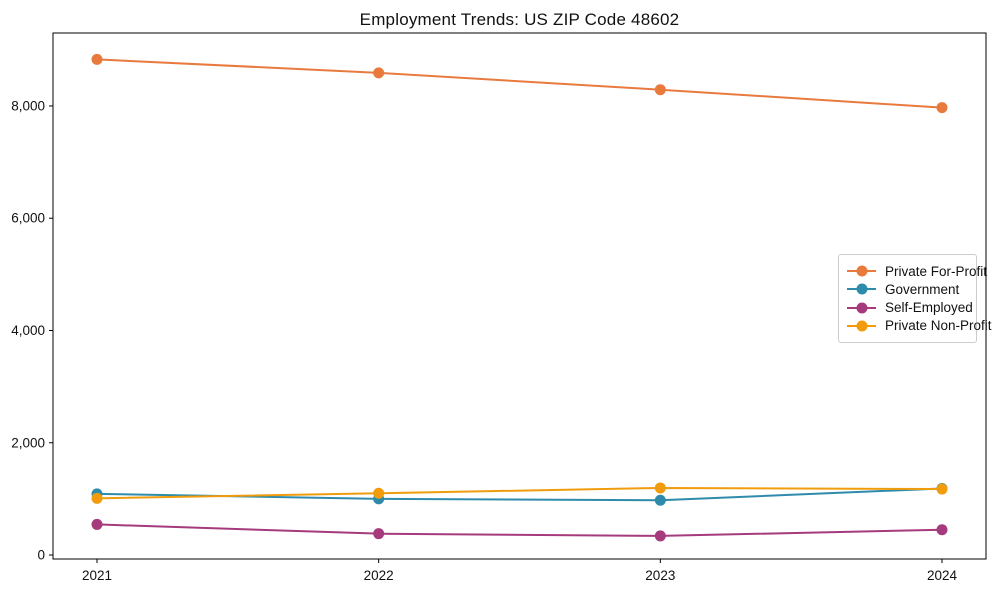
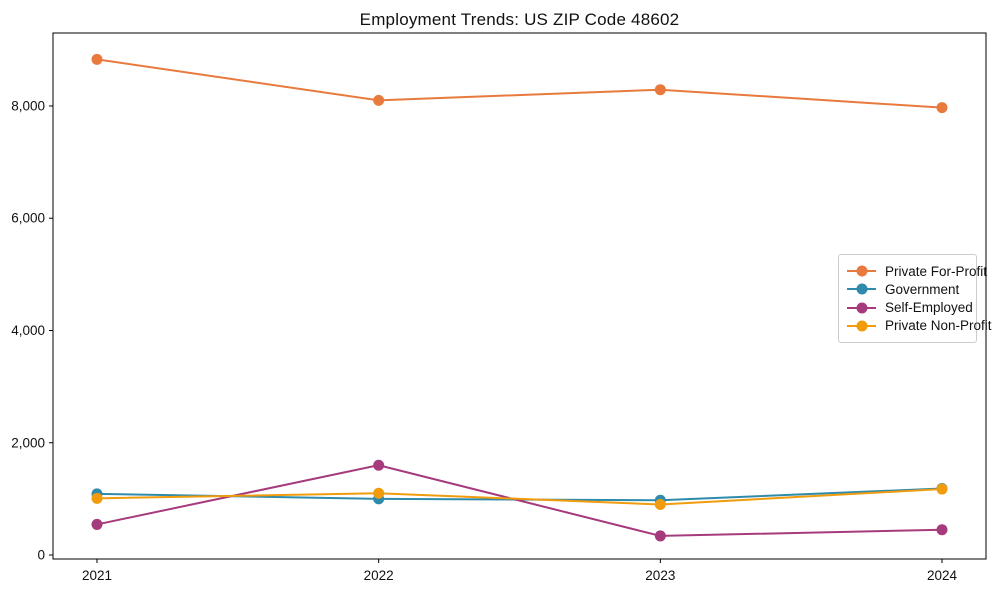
Private For-Profit/2022: 8600 -> 8100
Self-Employed/2022: 400 -> 1600
Private Non-Profit/2023: 1200 -> 900
